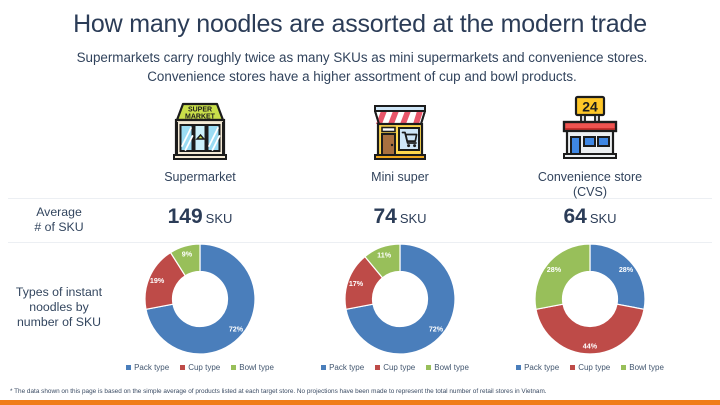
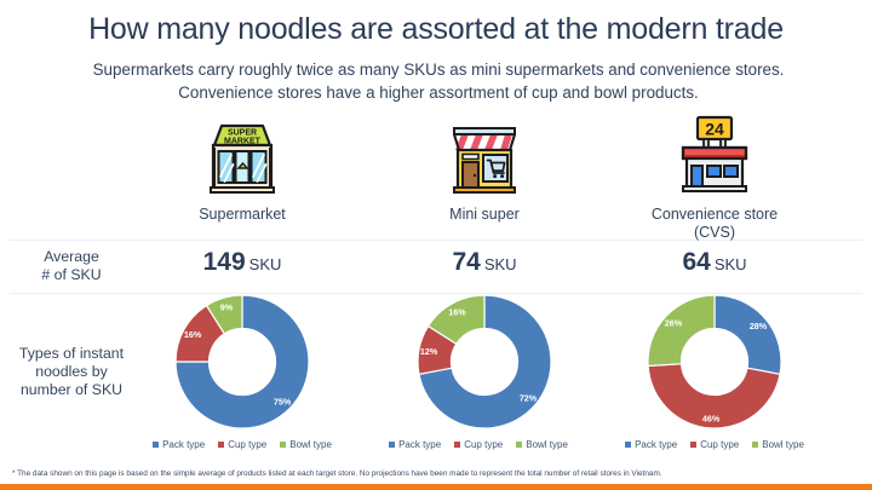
Supermarket/Pack type: 72% -> 75%
Supermarket/Cup type: 19% -> 16%
Mini super/Cup type: 17% -> 12%
Mini super/Bowl type: 11% -> 16%
Convenience store (CVS)/Cup type: 44% -> 46%
Convenience store (CVS)/Bowl type: 28% -> 26%
